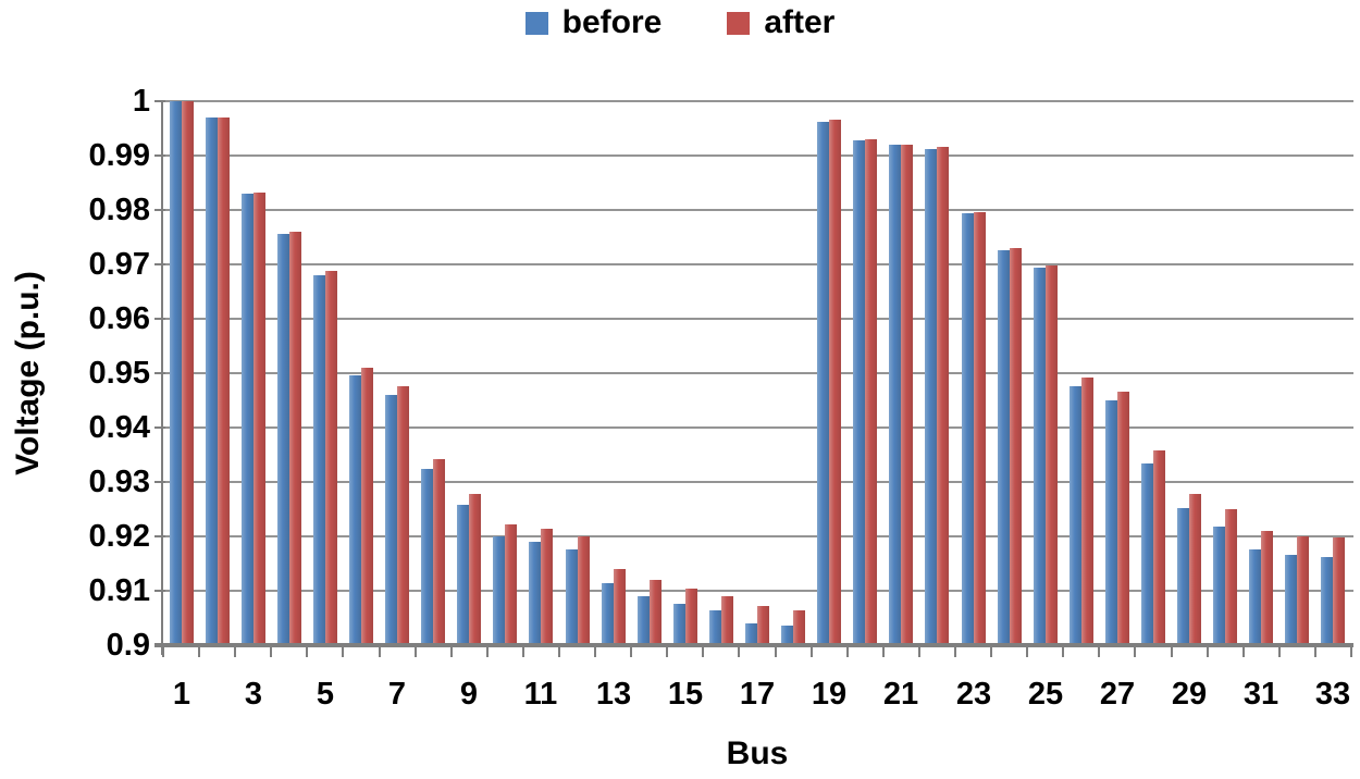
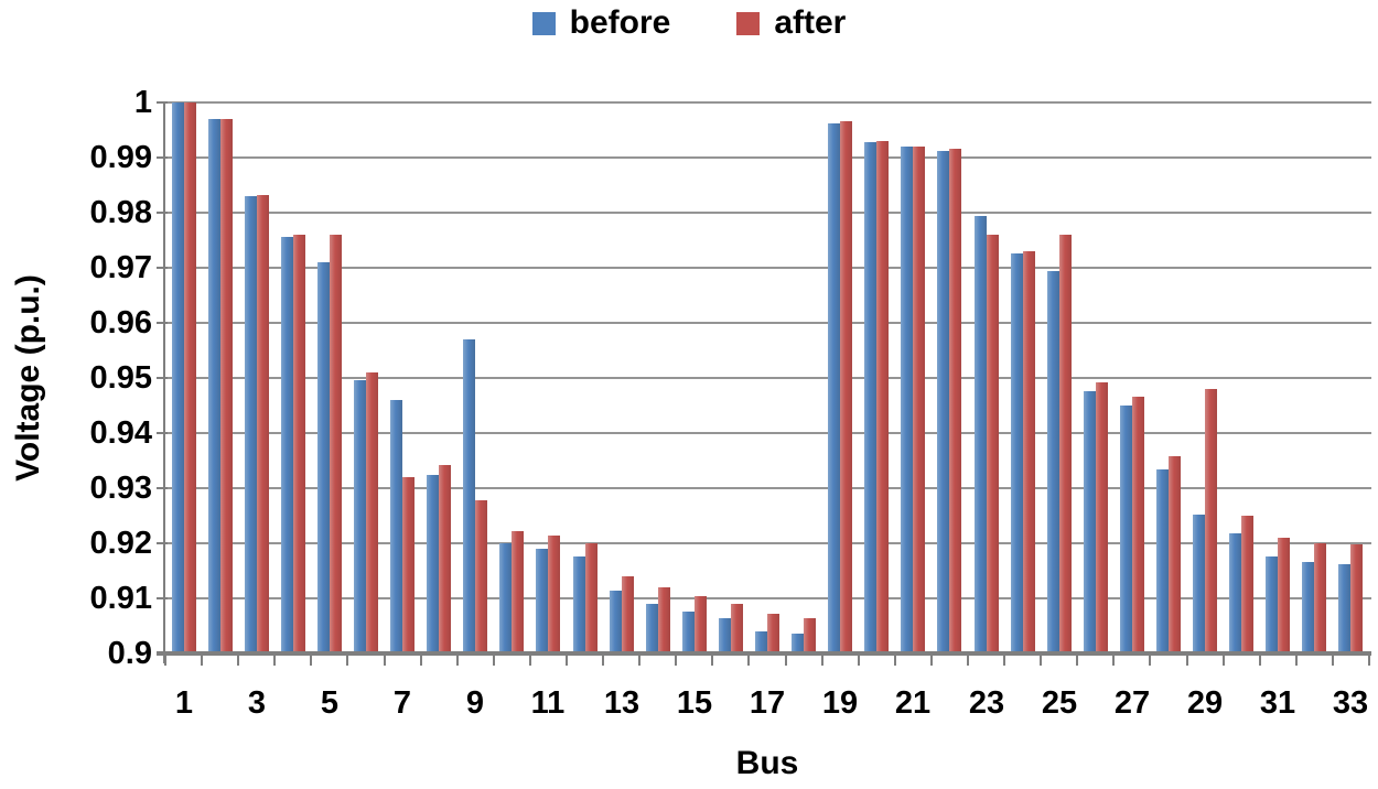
before/5: 0.968 -> 0.971
after/5: 0.969 -> 0.976
after/7: 0.948 -> 0.932
before/9: 0.926 -> 0.957
after/23: 0.980 -> 0.976
after/25: 0.970 -> 0.976
after/29: 0.928 -> 0.948
